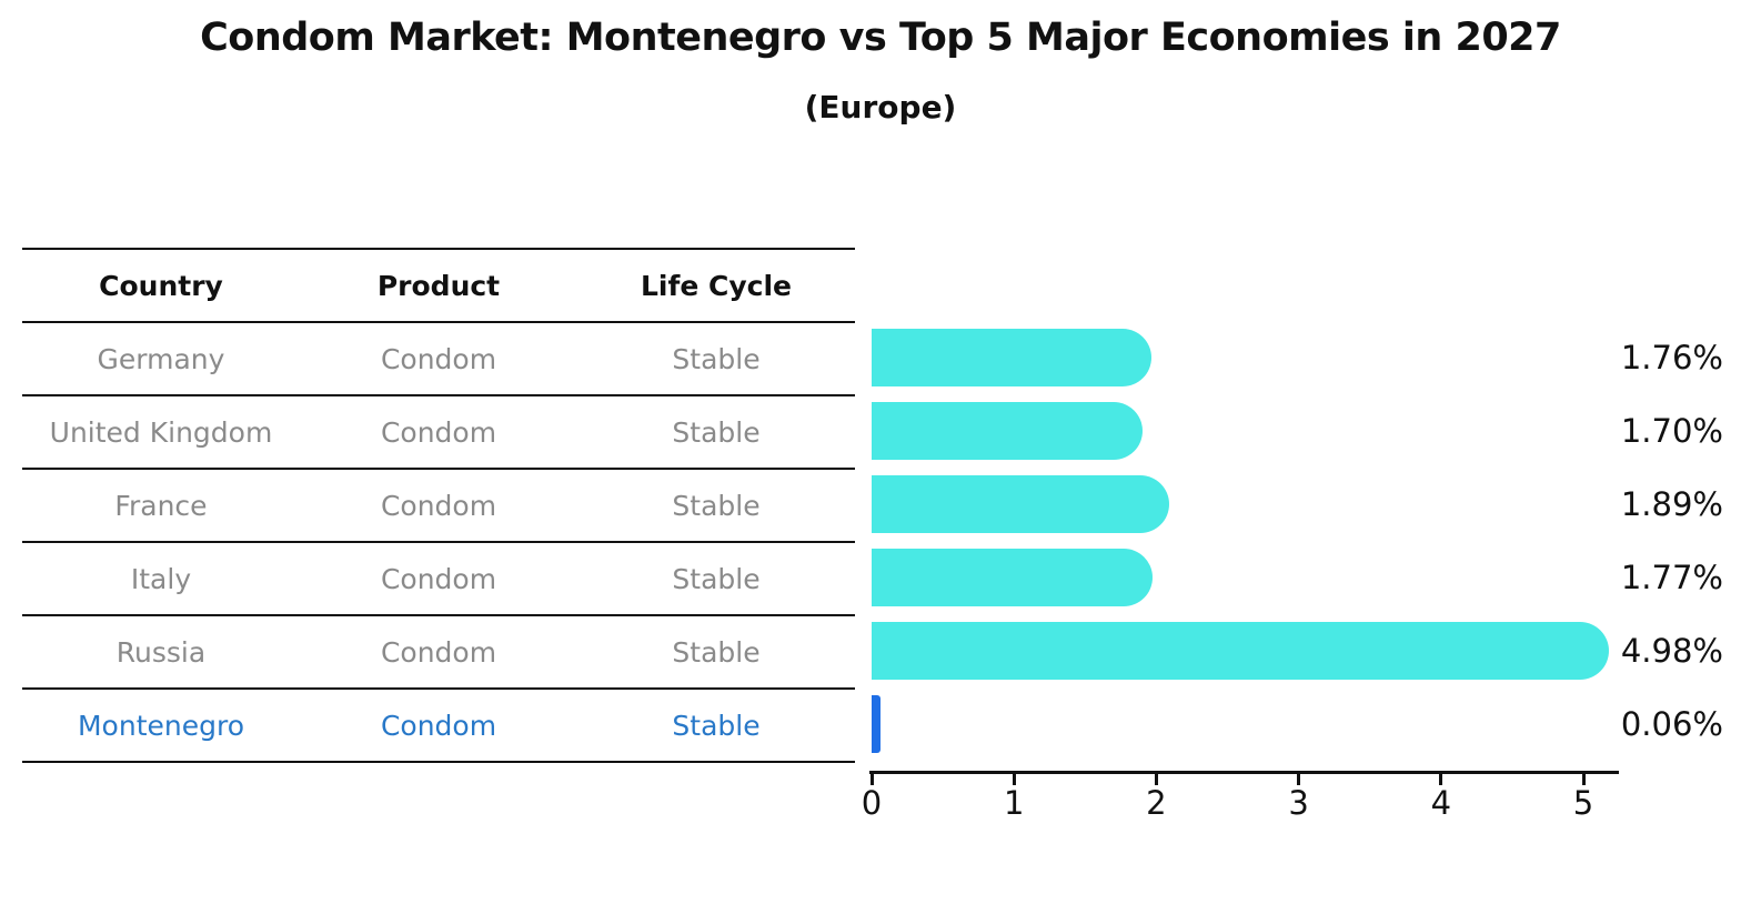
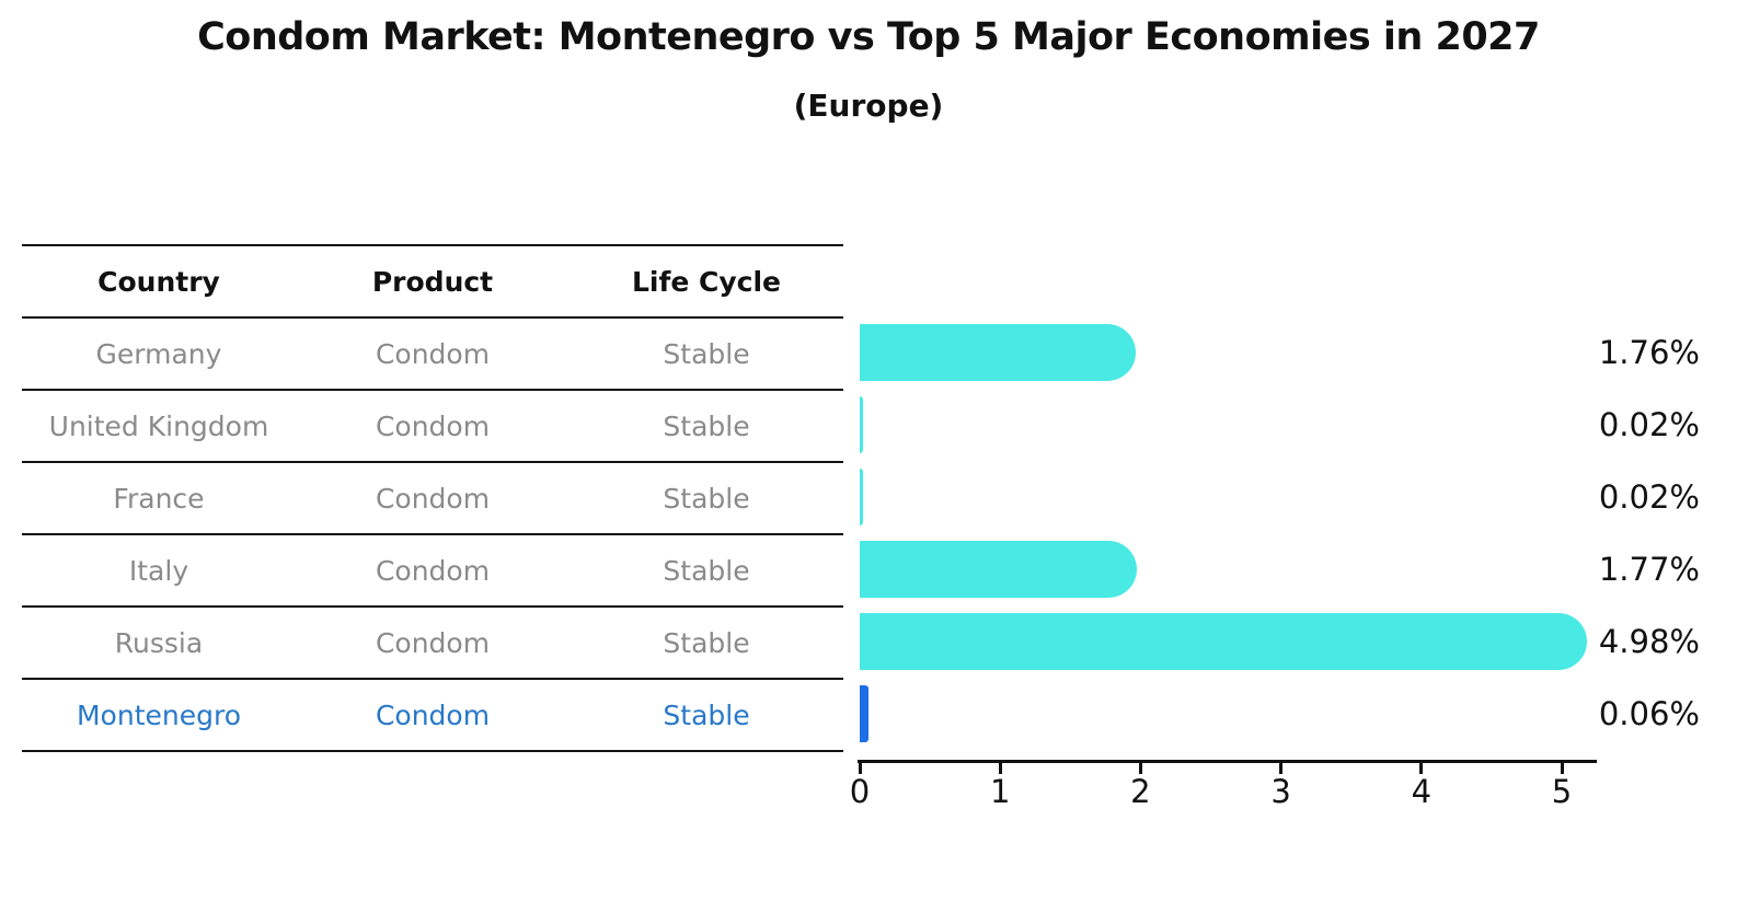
United Kingdom: 1.70% -> 0.02%
France: 1.89% -> 0.02%
